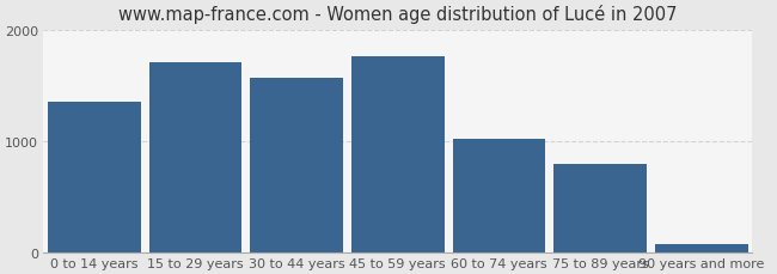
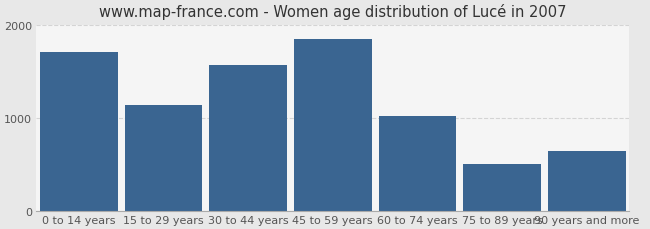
0 to 14 years: 1350 -> 1700
15 to 29 years: 1700 -> 1140
45 to 59 years: 1760 -> 1840
75 to 89 years: 790 -> 500
90 years and more: 70 -> 640
